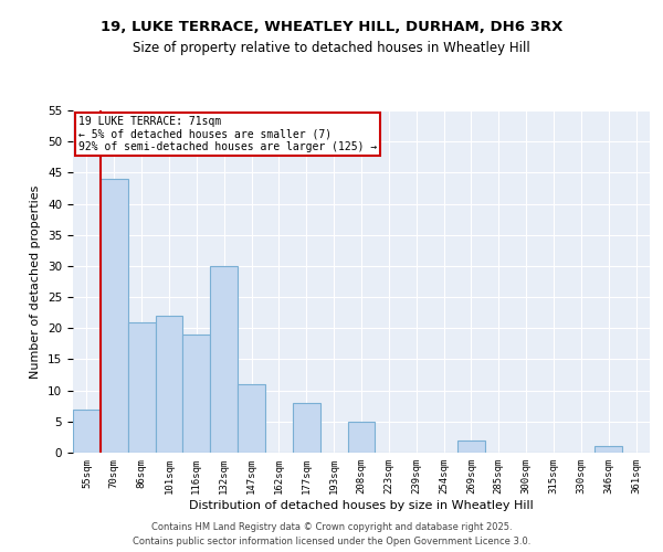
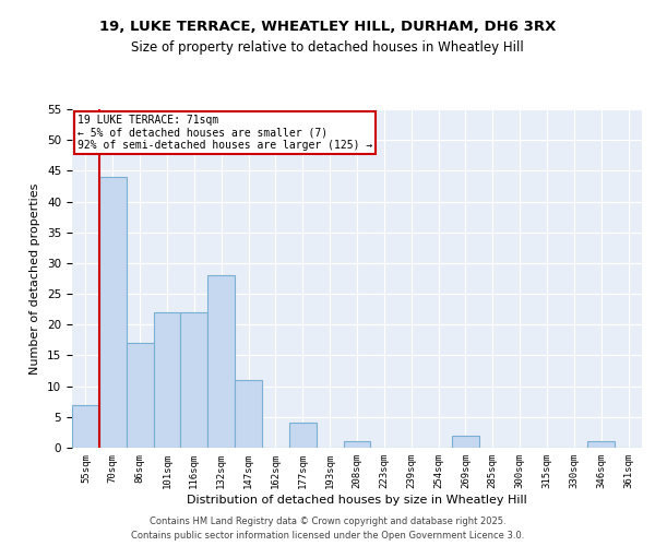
86sqm: 21 -> 17
116sqm: 19 -> 22
132sqm: 30 -> 28
177sqm: 8 -> 4
208sqm: 5 -> 1
